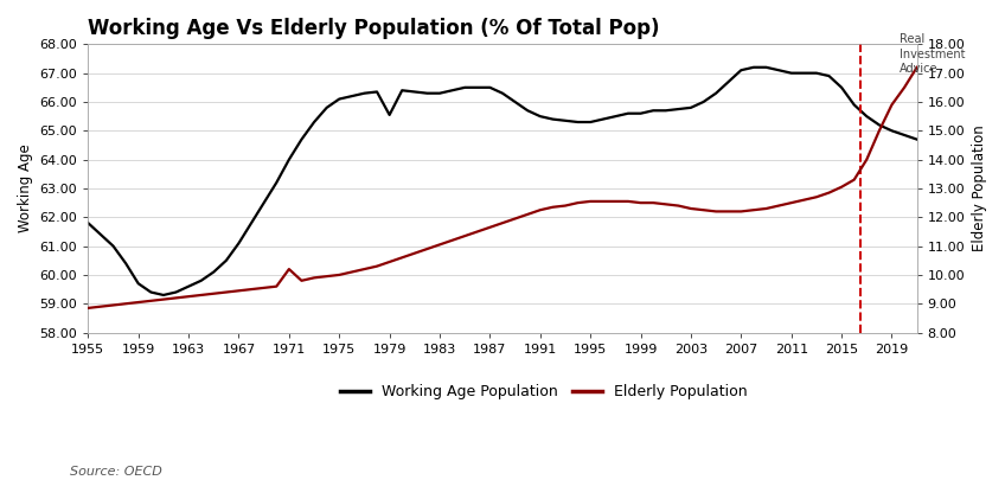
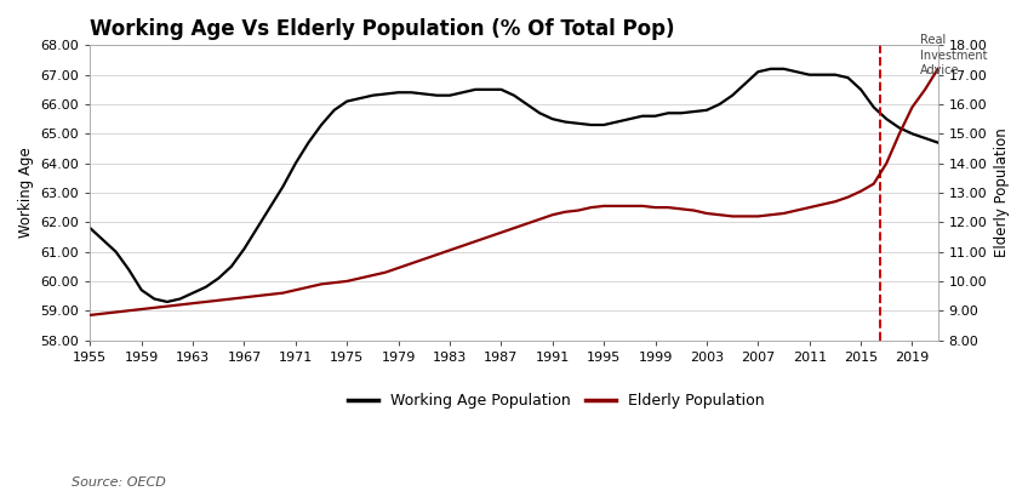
Elderly Population/1971: 10.20 -> 9.70
Working Age Population/1979: 65.55 -> 66.40
